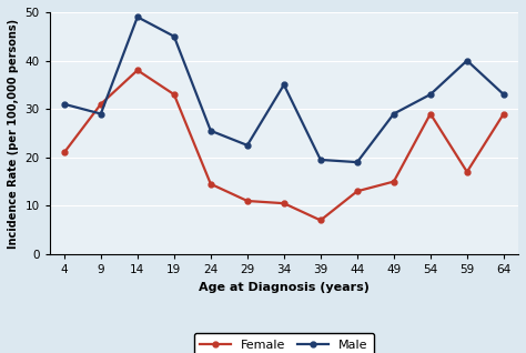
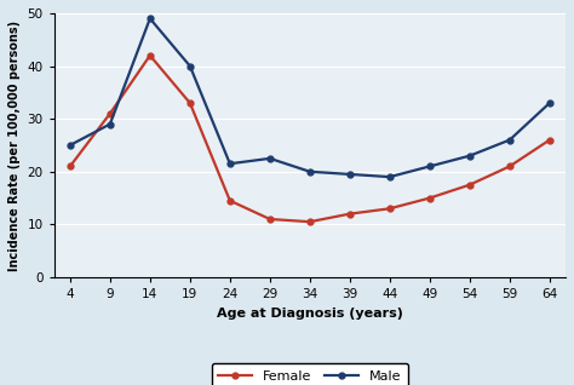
Male/4: 31.0 -> 25.0
Female/14: 38.0 -> 42.0
Male/19: 45.0 -> 40.0
Male/24: 25.5 -> 21.5
Male/34: 35.0 -> 20.0
Female/39: 7.0 -> 12.0
Male/49: 29.0 -> 21.0
Female/54: 29.0 -> 17.5
Male/54: 33.0 -> 23.0
Female/59: 17.0 -> 21.0
Male/59: 40.0 -> 26.0
Female/64: 29.0 -> 26.0
